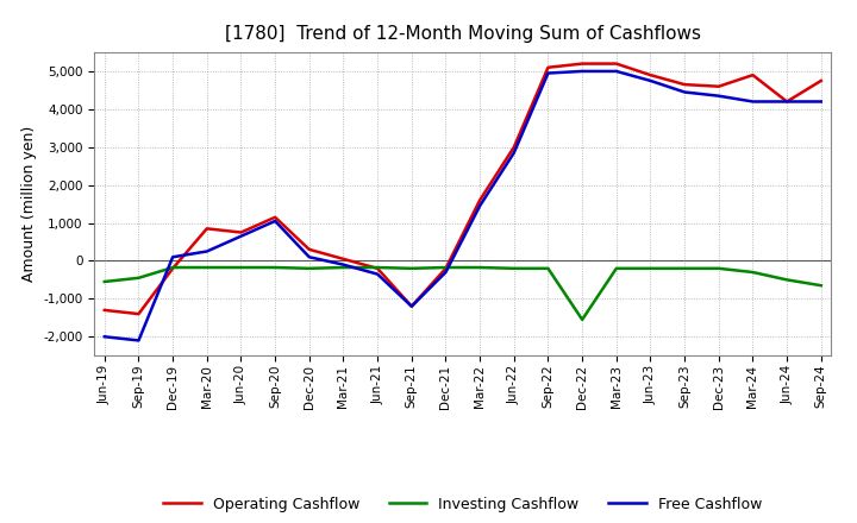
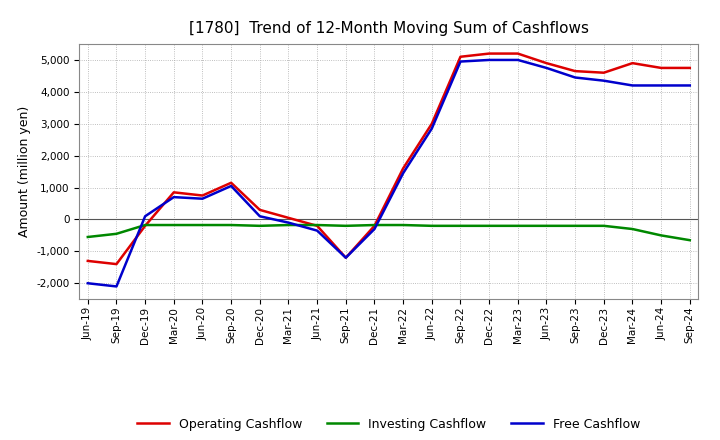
Free Cashflow/Mar-20: 250 -> 700
Investing Cashflow/Dec-22: -1,550 -> -200
Operating Cashflow/Jun-24: 4,200 -> 4,750
